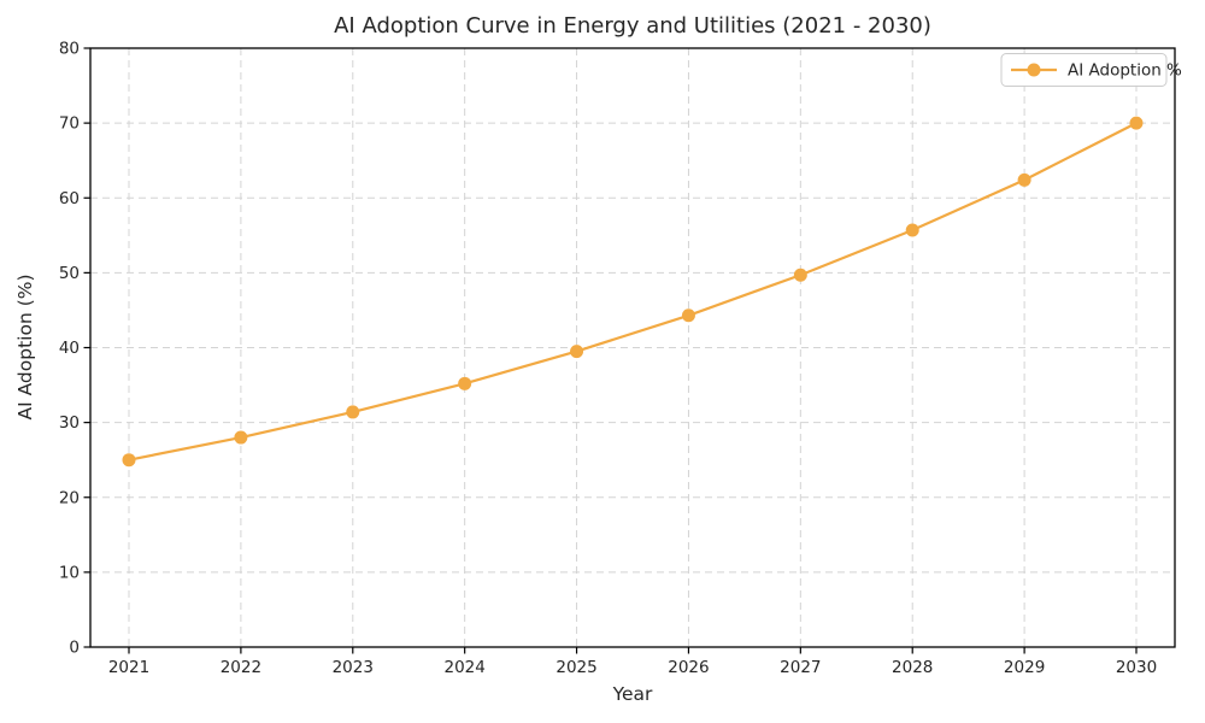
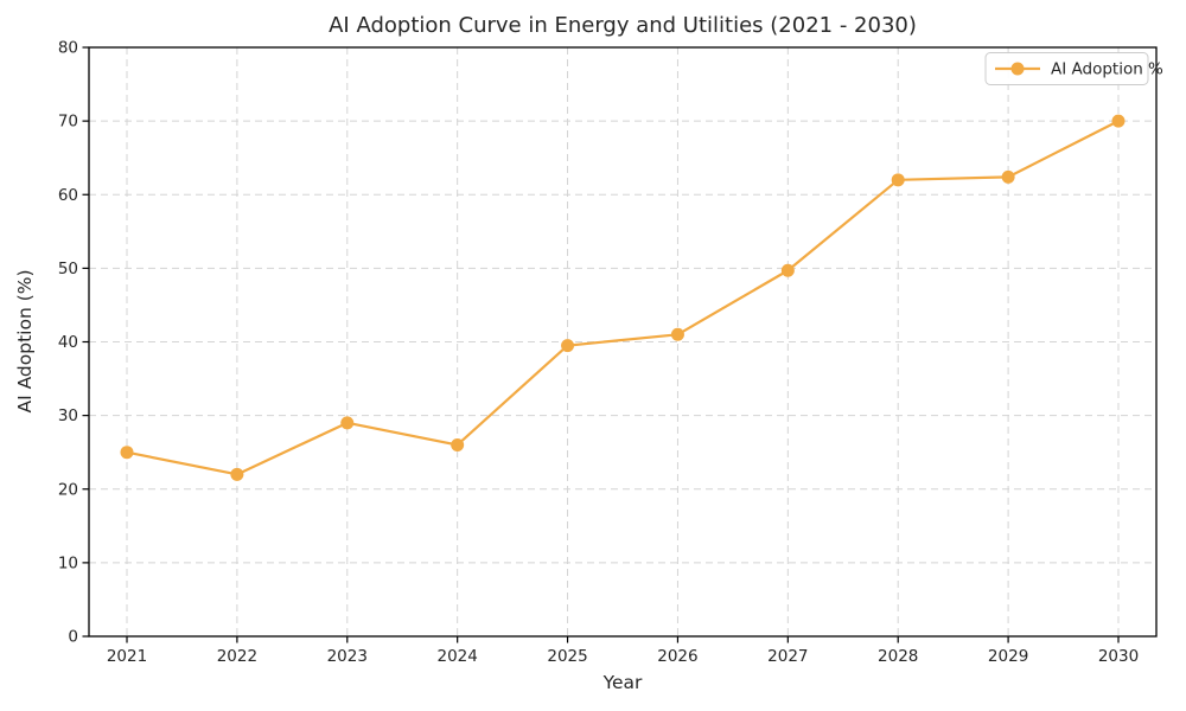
2022: 28 -> 22
2023: 31 -> 29
2024: 35 -> 26
2026: 44 -> 41
2028: 56 -> 62
